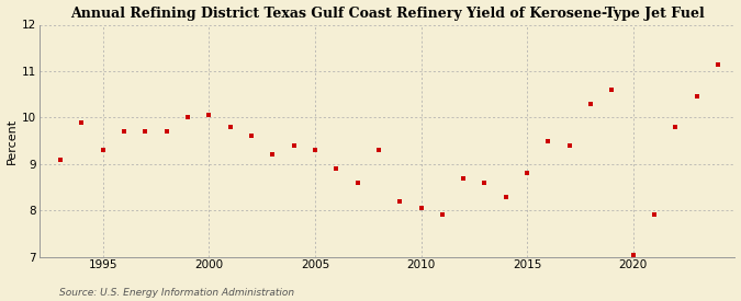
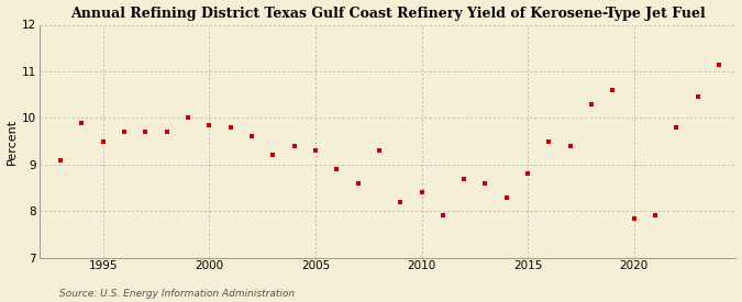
1995: 9.30 -> 9.50
2000: 10.05 -> 9.85
2010: 8.05 -> 8.40
2020: 7.05 -> 7.85
